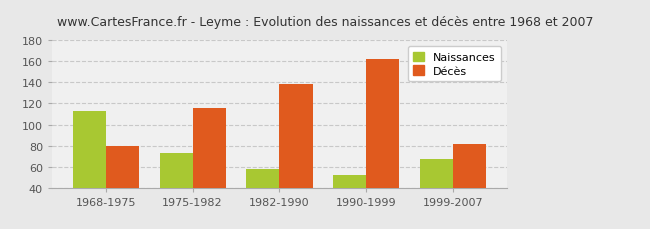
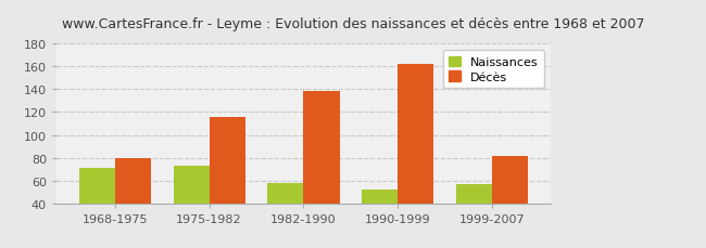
Naissances/1968-1975: 113 -> 71
Naissances/1999-2007: 67 -> 57
